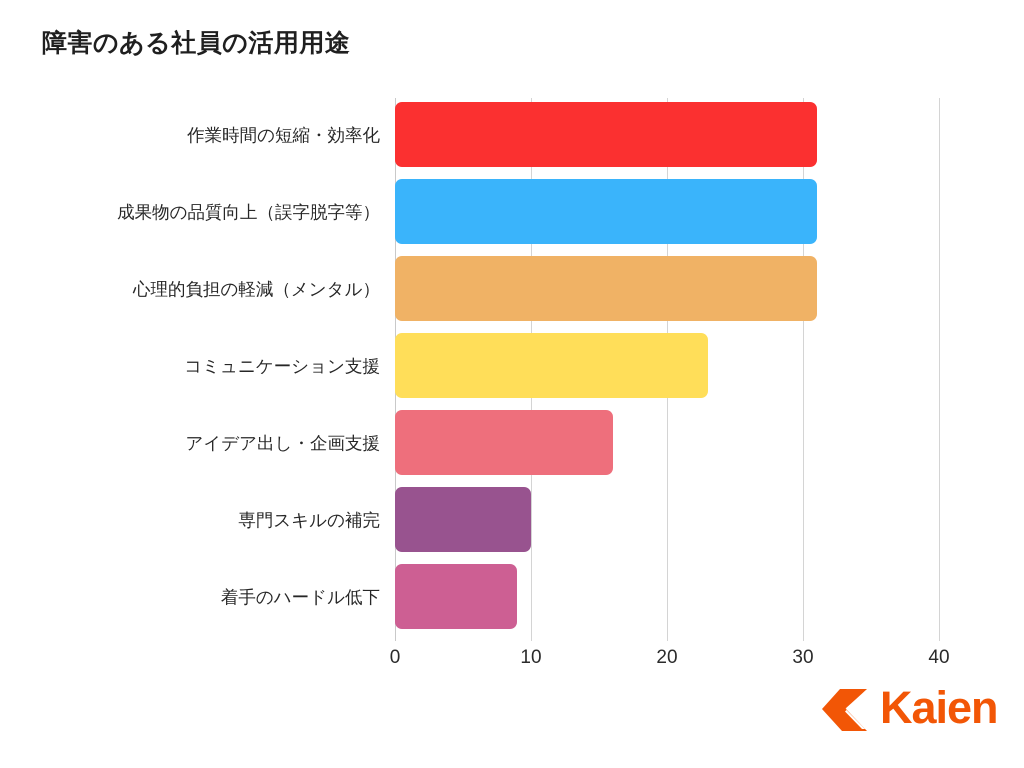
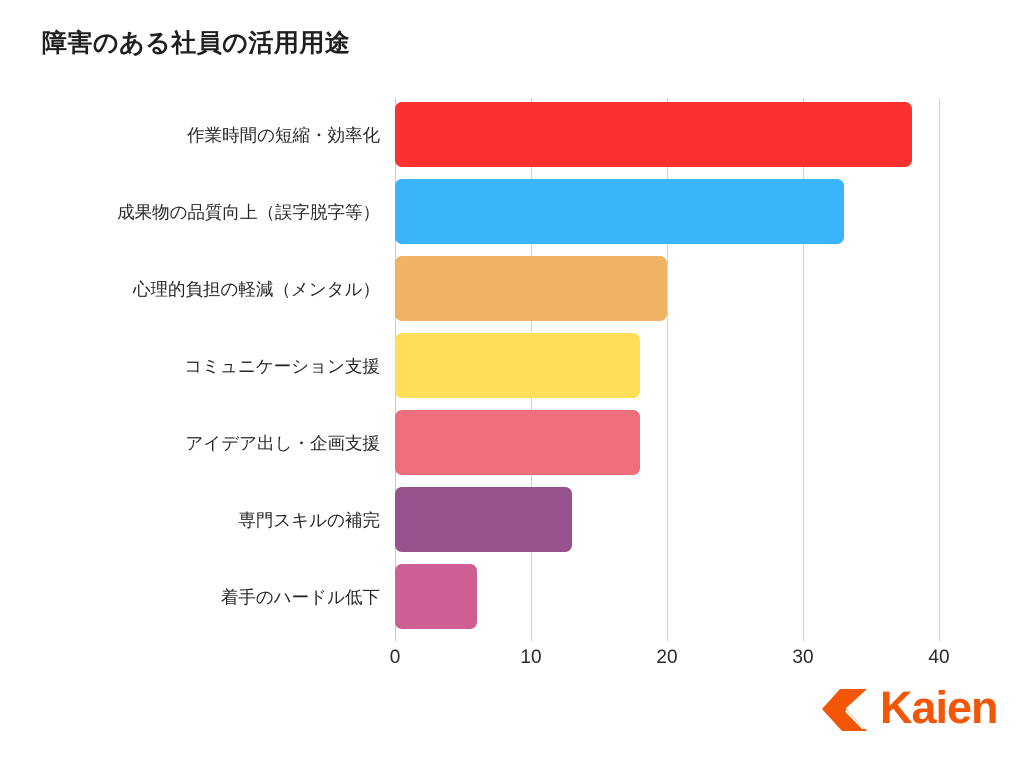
作業時間の短縮・効率化: 31 -> 38
成果物の品質向上（誤字脱字等）: 31 -> 33
心理的負担の軽減（メンタル）: 31 -> 20
コミュニケーション支援: 23 -> 18
アイデア出し・企画支援: 16 -> 18
専門スキルの補完: 10 -> 13
着手のハードル低下: 9 -> 6
